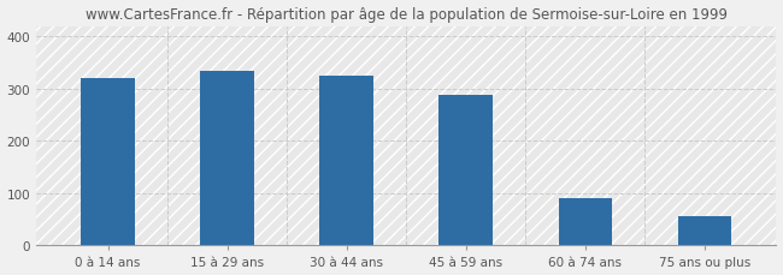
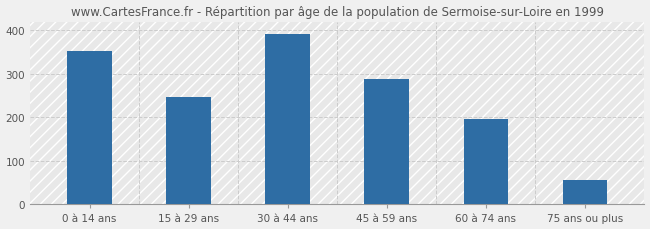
0 à 14 ans: 320 -> 352
15 à 29 ans: 335 -> 247
30 à 44 ans: 325 -> 392
60 à 74 ans: 90 -> 195
